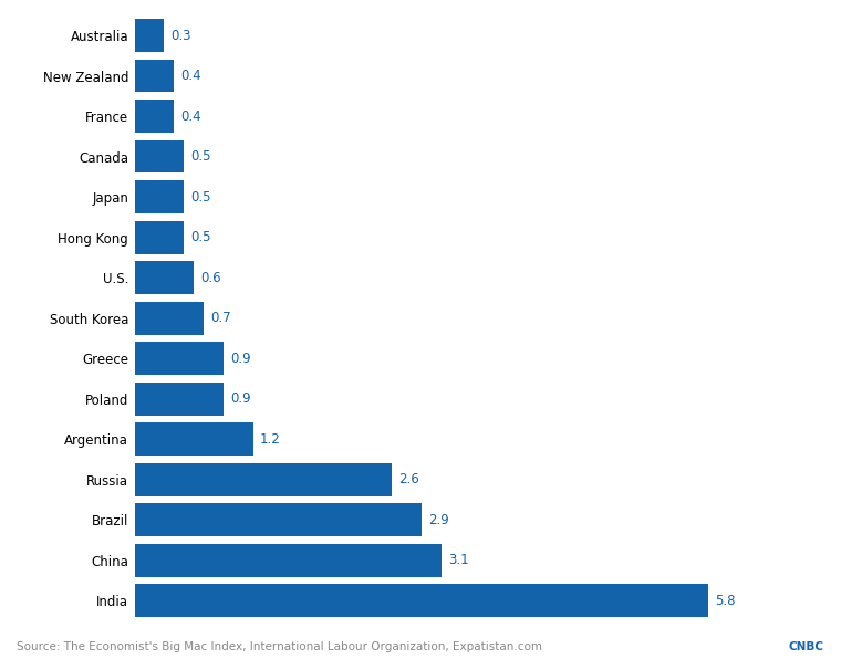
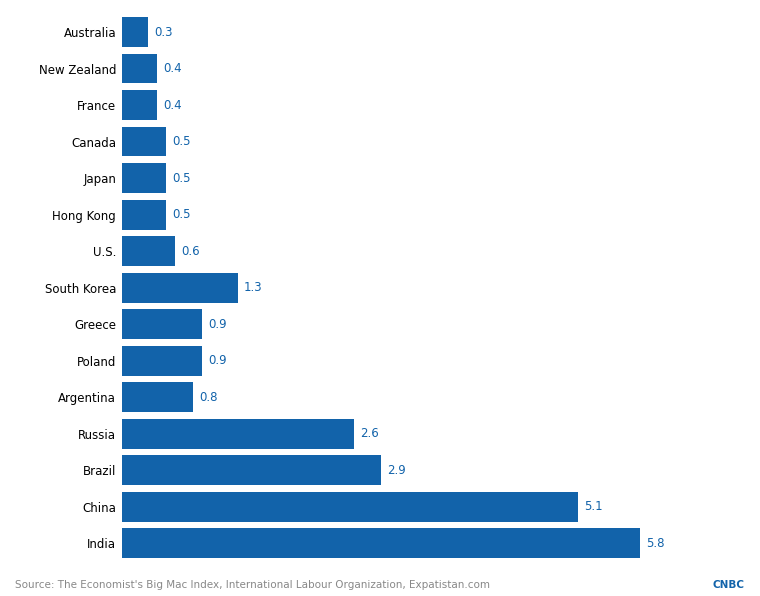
South Korea: 0.7 -> 1.3
Argentina: 1.2 -> 0.8
China: 3.1 -> 5.1
